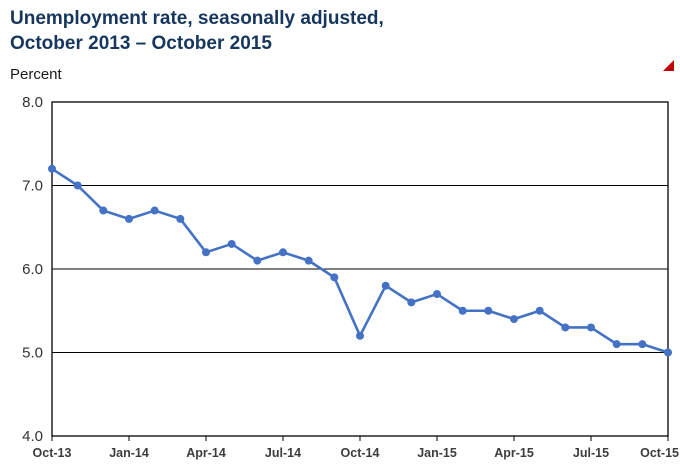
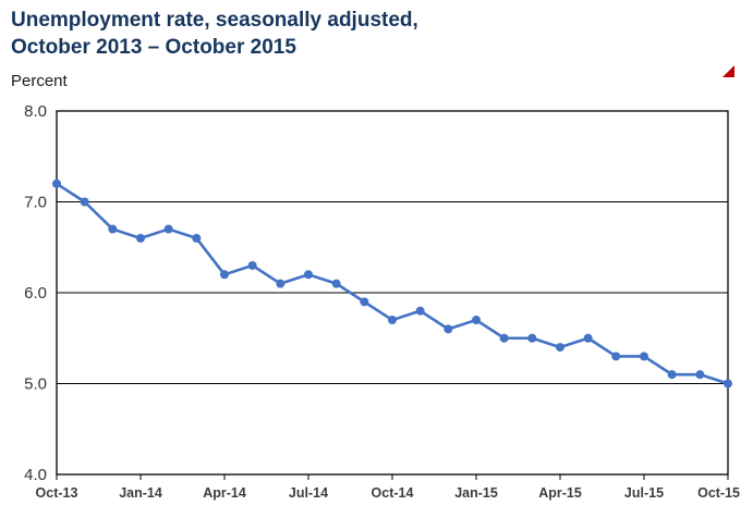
Oct-14: 5.2 -> 5.7
